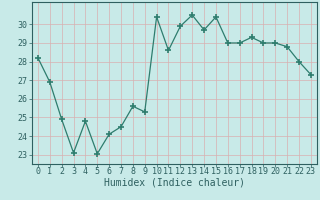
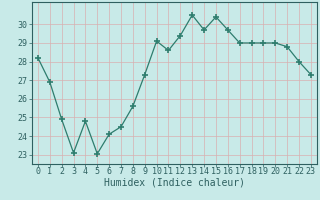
9: 25.3 -> 27.3
10: 30.4 -> 29.1
12: 29.9 -> 29.4
16: 29.0 -> 29.7
18: 29.3 -> 29.0
